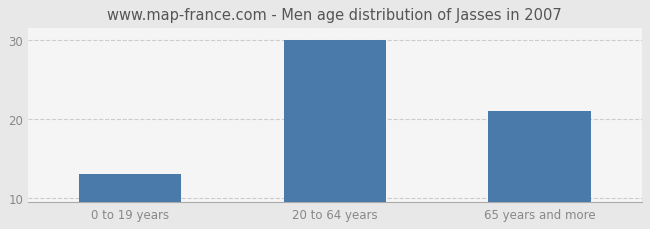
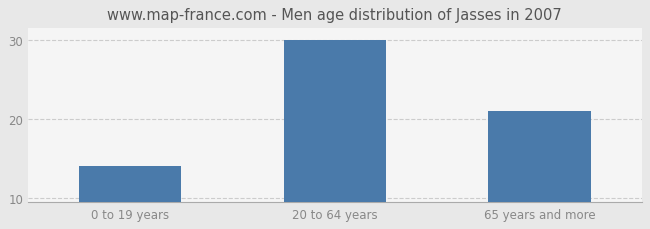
0 to 19 years: 13 -> 14
